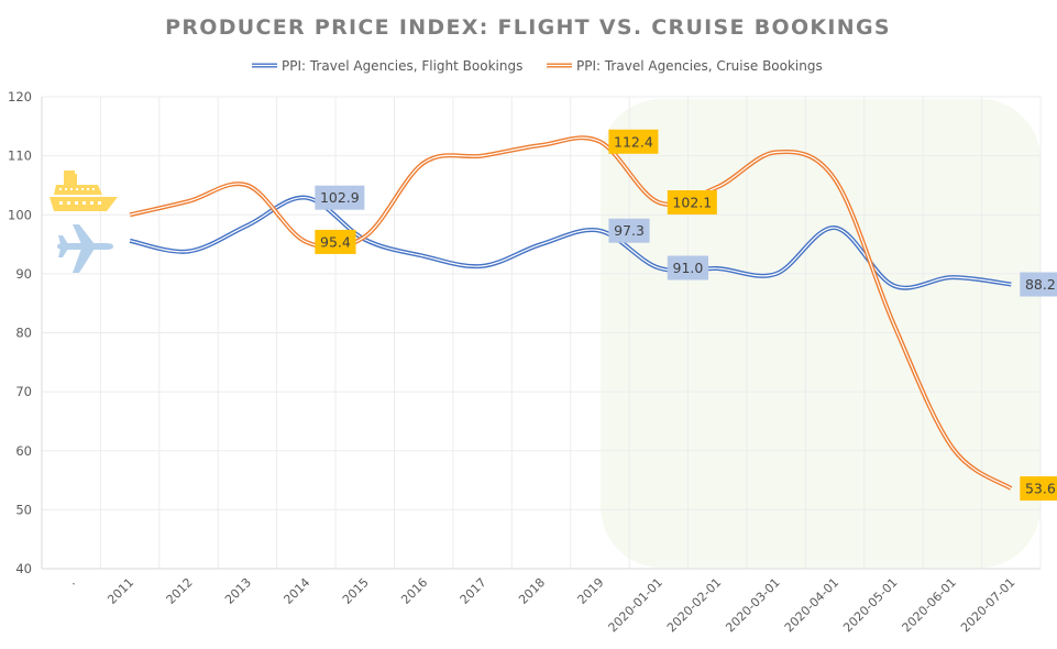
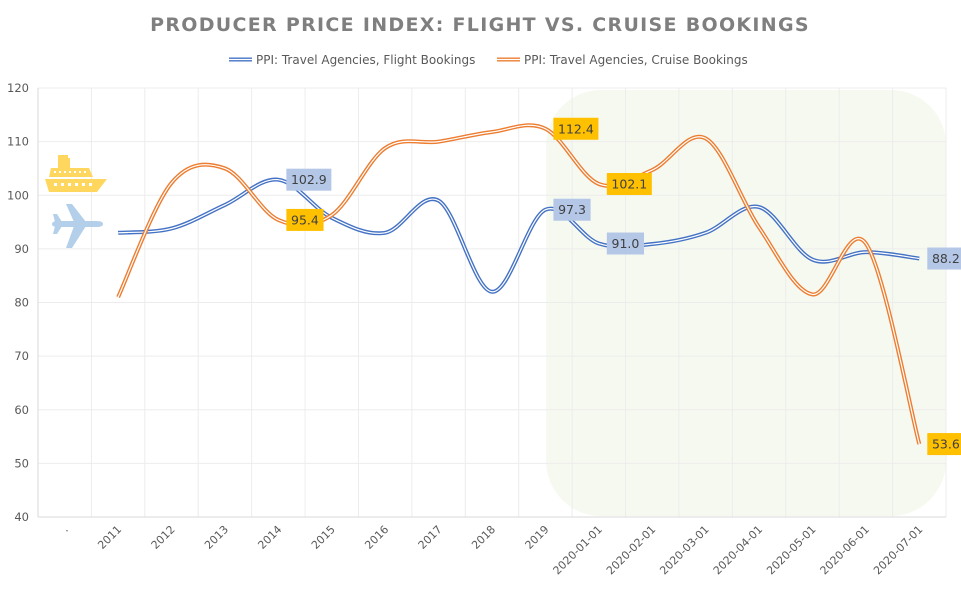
PPI: Travel Agencies, Flight Bookings/2011: 96 -> 93
PPI: Travel Agencies, Cruise Bookings/2011: 100 -> 81
PPI: Travel Agencies, Flight Bookings/2017: 91 -> 99
PPI: Travel Agencies, Flight Bookings/2018: 95 -> 82
PPI: Travel Agencies, Flight Bookings/2020-03-01: 90 -> 93
PPI: Travel Agencies, Cruise Bookings/2020-04-01: 106 -> 94
PPI: Travel Agencies, Cruise Bookings/2020-06-01: 60 -> 91
